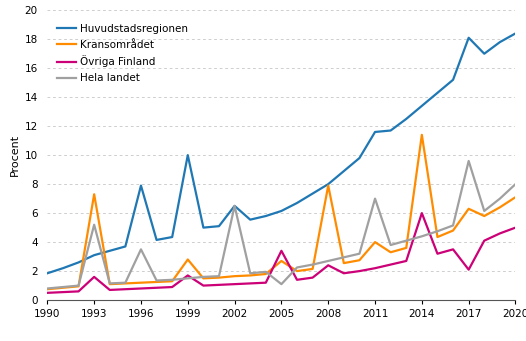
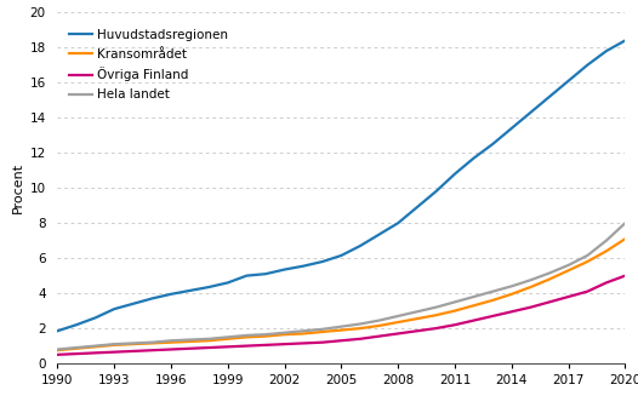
Kransområdet/1993: 7.3 -> 1.1
Övriga Finland/1993: 1.6 -> 0.7
Hela landet/1993: 5.2 -> 1.1
Huvudstadsregionen/1996: 7.9 -> 4.0
Hela landet/1996: 3.5 -> 1.3
Huvudstadsregionen/1999: 10.0 -> 4.6
Kransområdet/1999: 2.8 -> 1.4
Övriga Finland/1999: 1.7 -> 0.9
Huvudstadsregionen/2002: 6.5 -> 5.3
Hela landet/2002: 6.5 -> 1.8
Kransområdet/2005: 2.7 -> 1.9
Övriga Finland/2005: 3.4 -> 1.3
Hela landet/2005: 1.1 -> 2.1
Kransområdet/2008: 7.9 -> 2.4
Övriga Finland/2008: 2.4 -> 1.7
Huvudstadsregionen/2011: 11.6 -> 10.8
Kransområdet/2011: 4.0 -> 3.0
Hela landet/2011: 7.0 -> 3.5
Kransområdet/2014: 11.4 -> 4.0
Övriga Finland/2014: 6.0 -> 3.0
Huvudstadsregionen/2017: 18.1 -> 16.1
Kransområdet/2017: 6.3 -> 5.3
Övriga Finland/2017: 2.1 -> 3.8
Hela landet/2017: 9.6 -> 5.6
